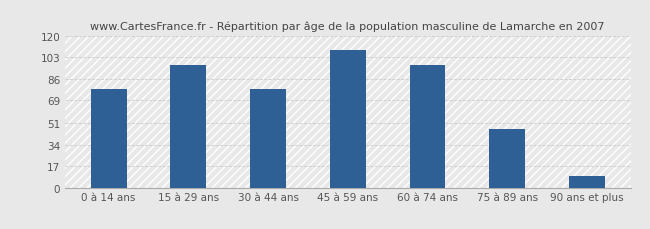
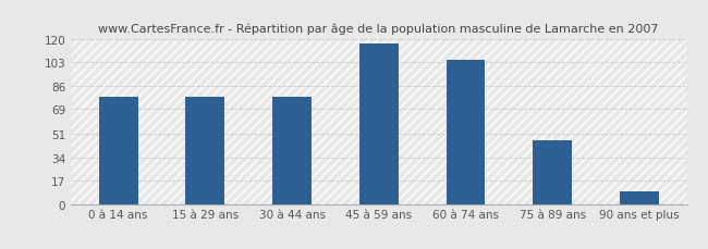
15 à 29 ans: 97 -> 78
45 à 59 ans: 109 -> 117
60 à 74 ans: 97 -> 105
